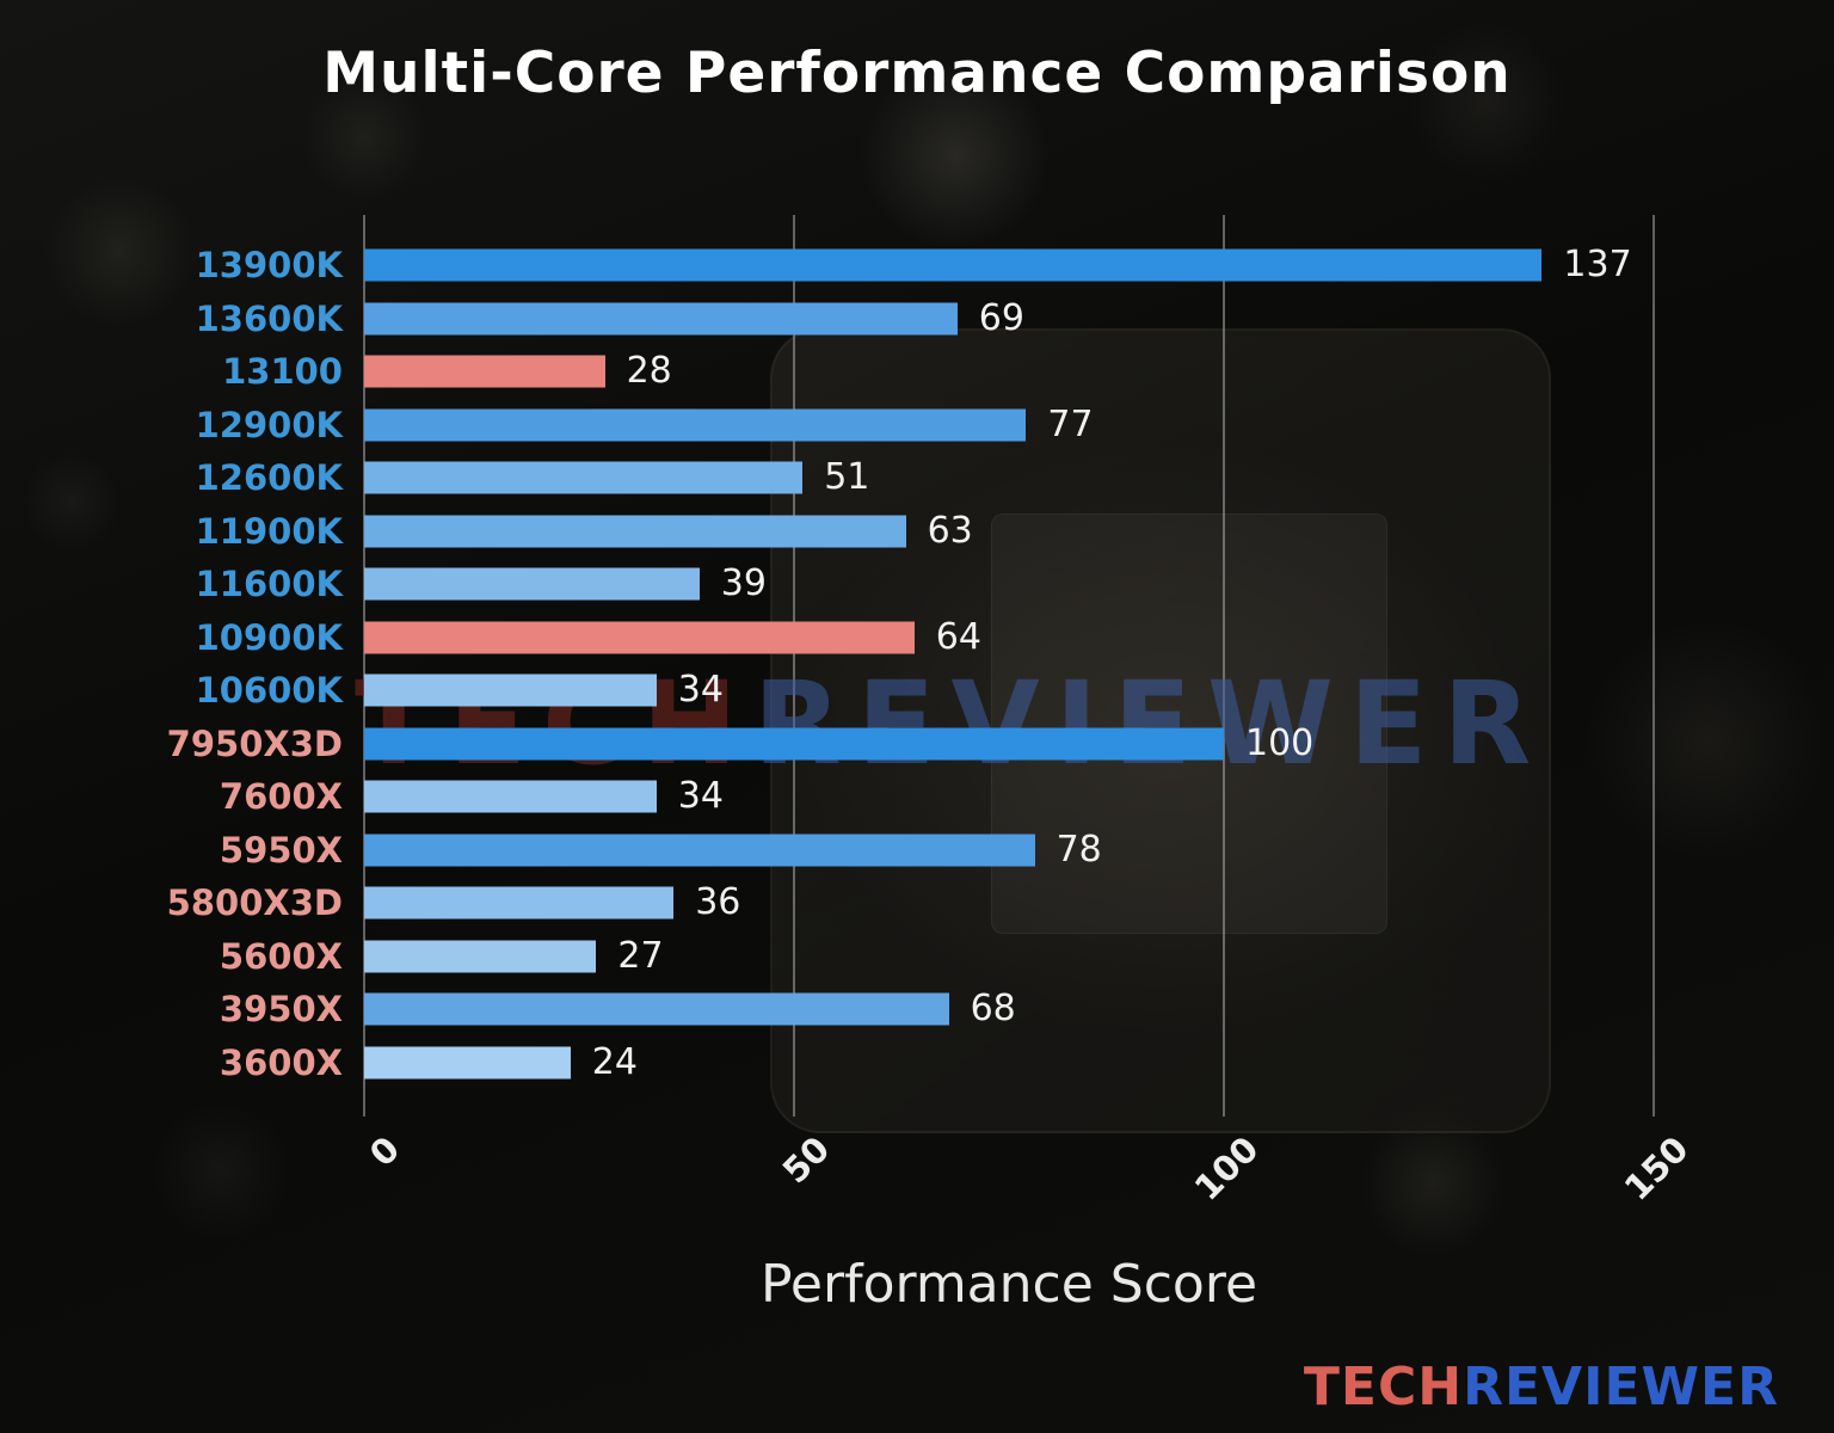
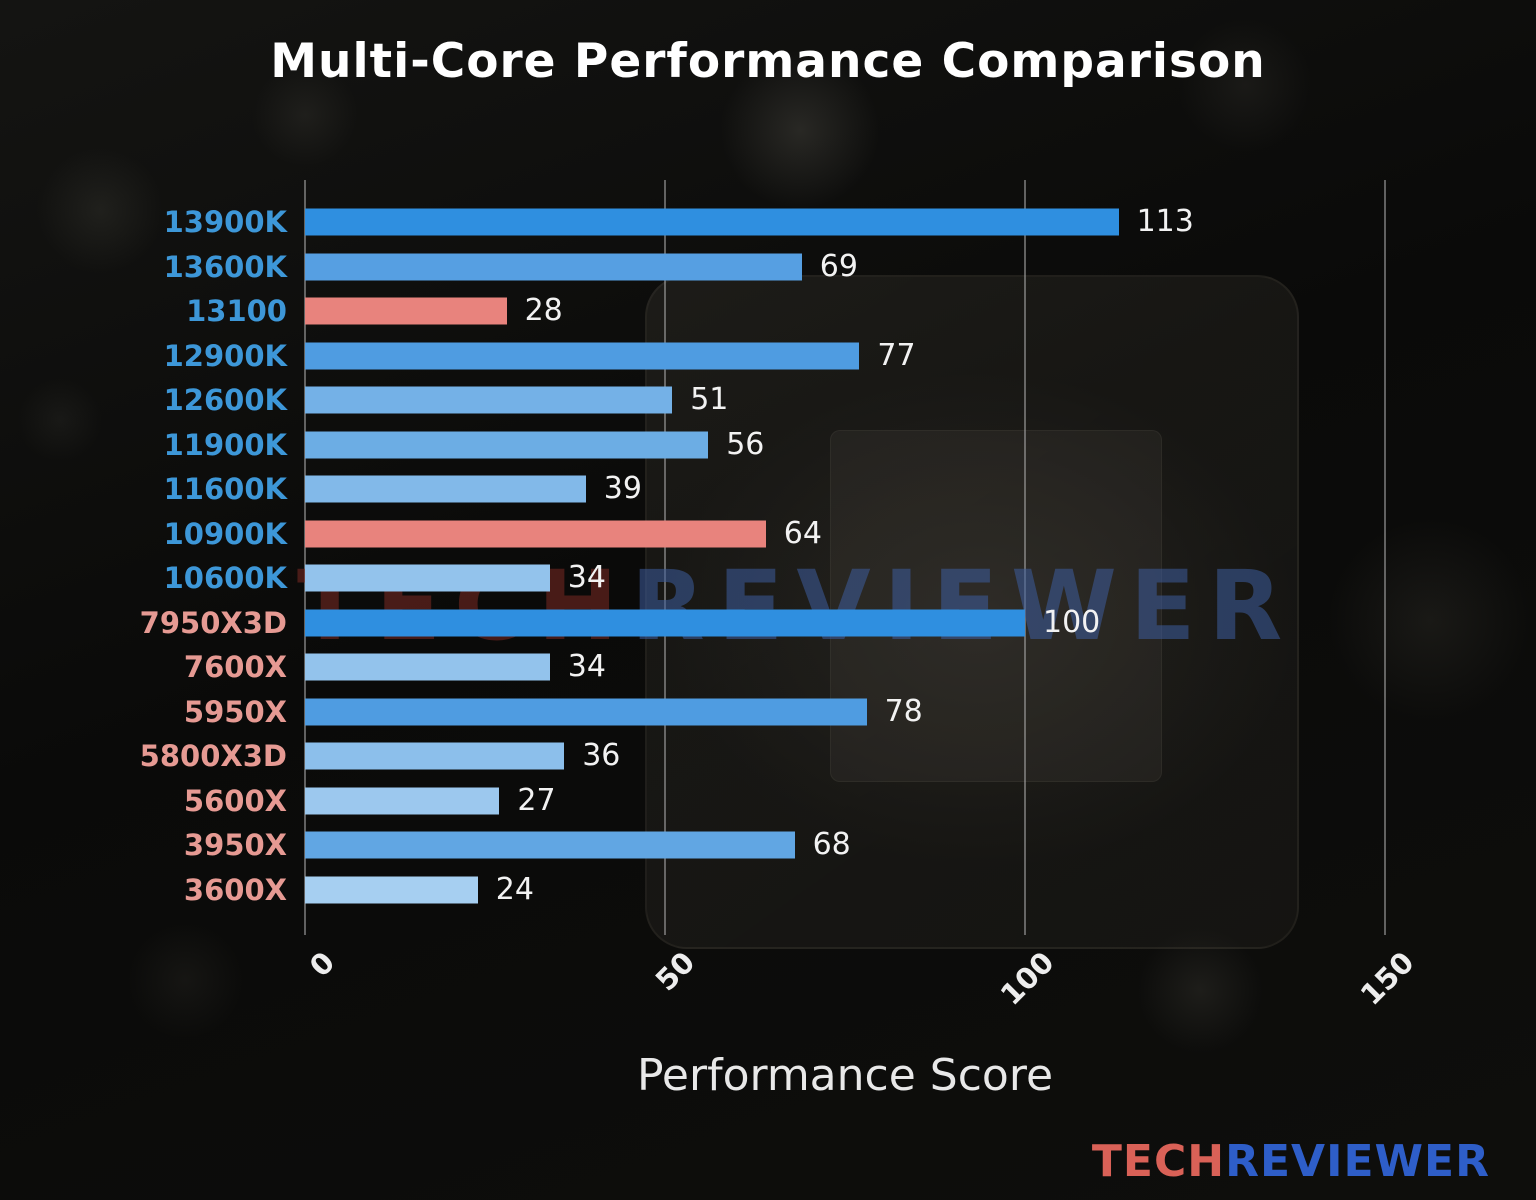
13900K: 137 -> 113
11900K: 63 -> 56
